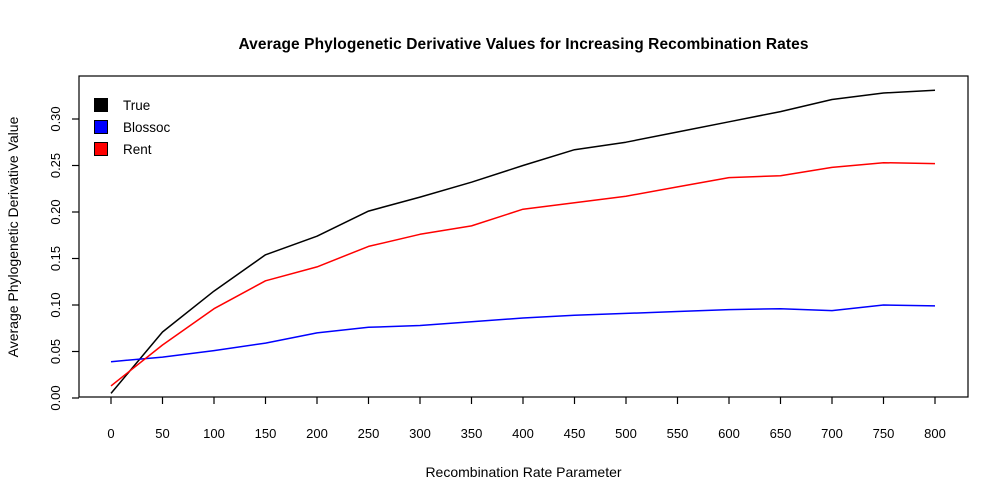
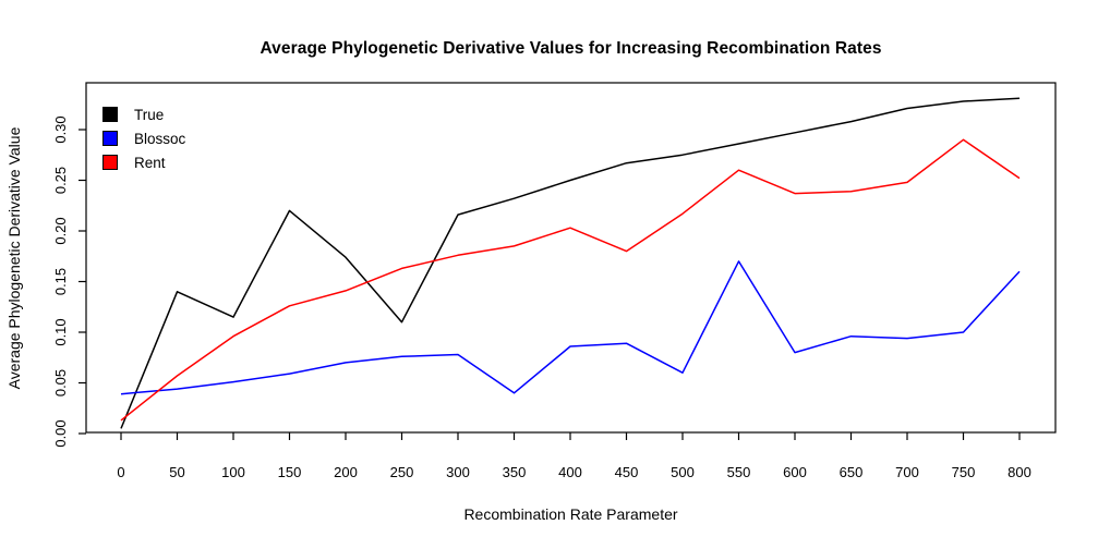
True/50: 0.07 -> 0.14
True/150: 0.15 -> 0.22
True/250: 0.20 -> 0.11
Blossoc/350: 0.08 -> 0.04
Rent/450: 0.21 -> 0.18
Blossoc/500: 0.09 -> 0.06
Blossoc/550: 0.09 -> 0.17
Rent/550: 0.23 -> 0.26
Blossoc/600: 0.10 -> 0.08
Rent/750: 0.25 -> 0.29
Blossoc/800: 0.10 -> 0.16
